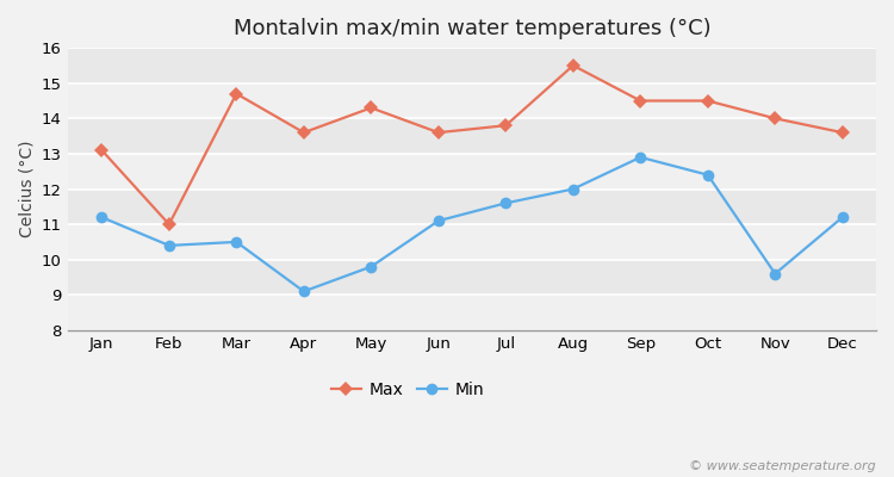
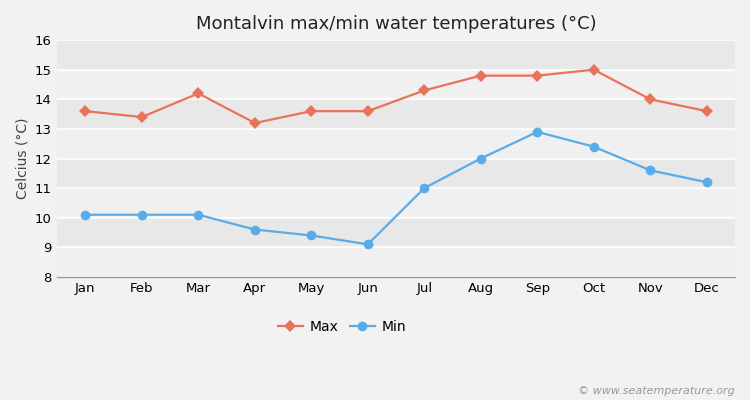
Max/Jan: 13.1 -> 13.6
Min/Jan: 11.2 -> 10.1
Max/Feb: 11.0 -> 13.4
Min/Feb: 10.4 -> 10.1
Max/Mar: 14.7 -> 14.2
Min/Mar: 10.5 -> 10.1
Max/Apr: 13.6 -> 13.2
Min/Apr: 9.1 -> 9.6
Max/May: 14.3 -> 13.6
Min/May: 9.8 -> 9.4
Min/Jun: 11.1 -> 9.1
Max/Jul: 13.8 -> 14.3
Min/Jul: 11.6 -> 11.0
Max/Aug: 15.5 -> 14.8
Max/Sep: 14.5 -> 14.8
Max/Oct: 14.5 -> 15.0
Min/Nov: 9.6 -> 11.6
